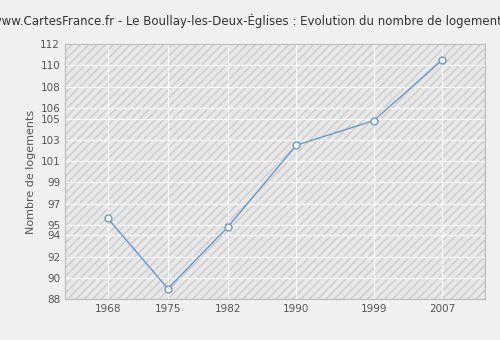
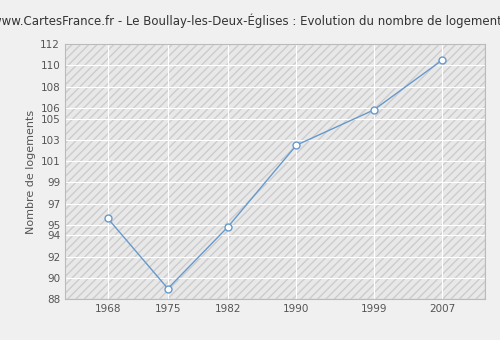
1999: 104.8 -> 105.8
